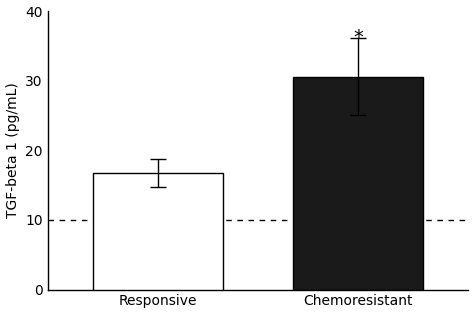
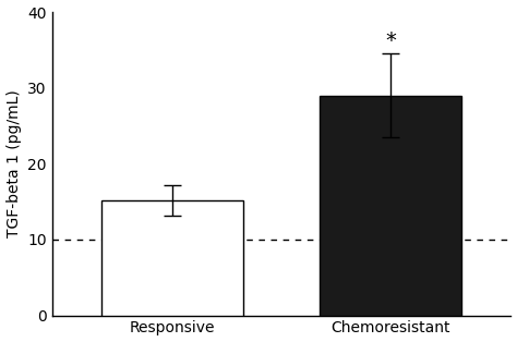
Responsive: 16.8 -> 15.2
Chemoresistant: 30.6 -> 29.0
